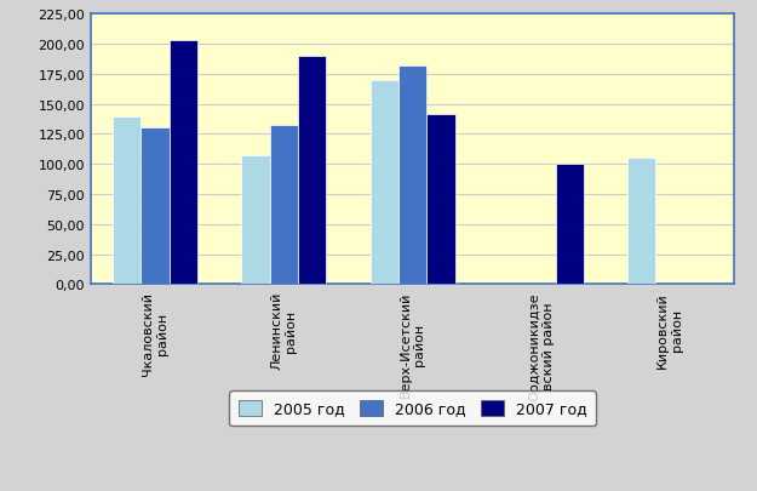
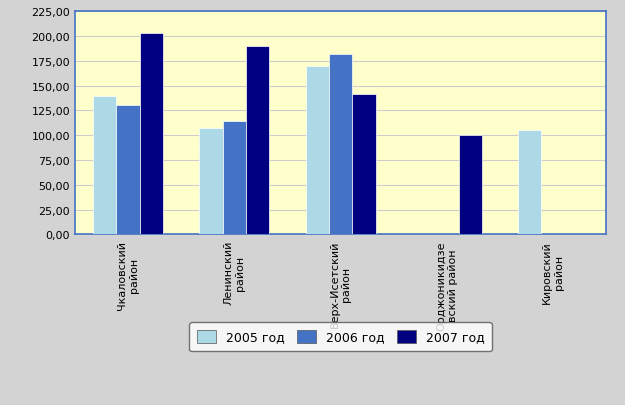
2006 год/Ленинский район: 132 -> 114
